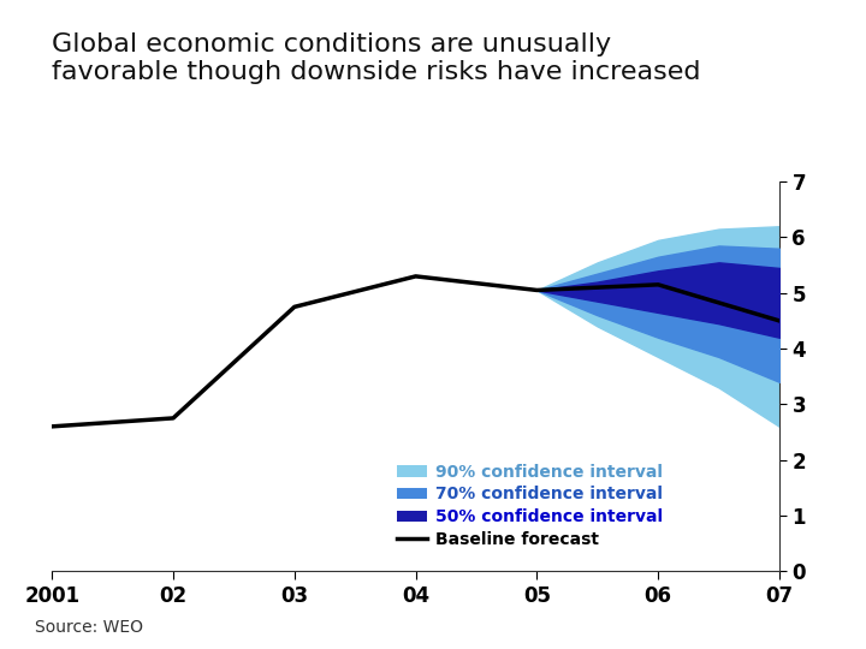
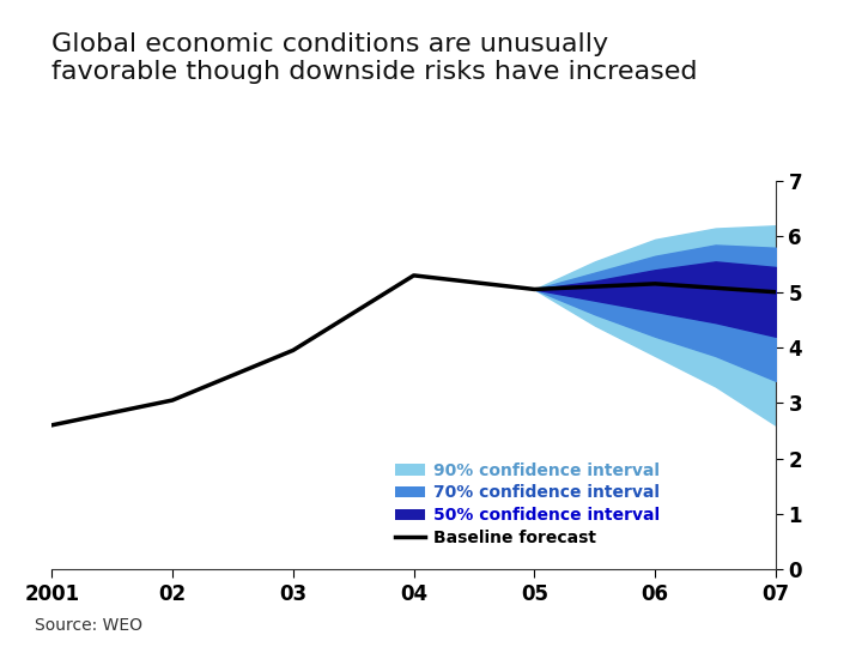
Baseline forecast/02: 2.75 -> 3.05
Baseline forecast/03: 4.75 -> 3.95
Baseline forecast/07: 4.50 -> 5.00
